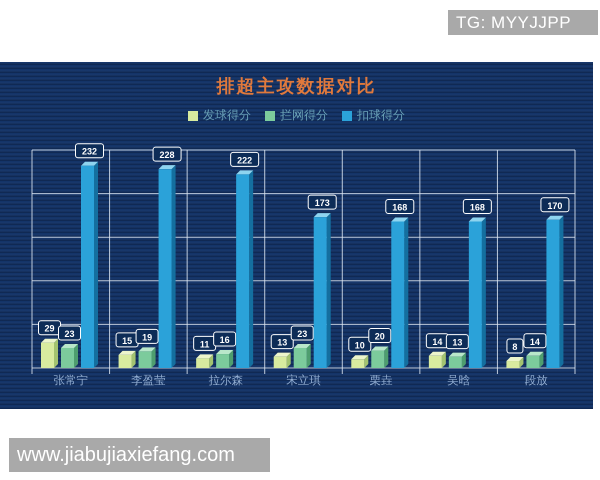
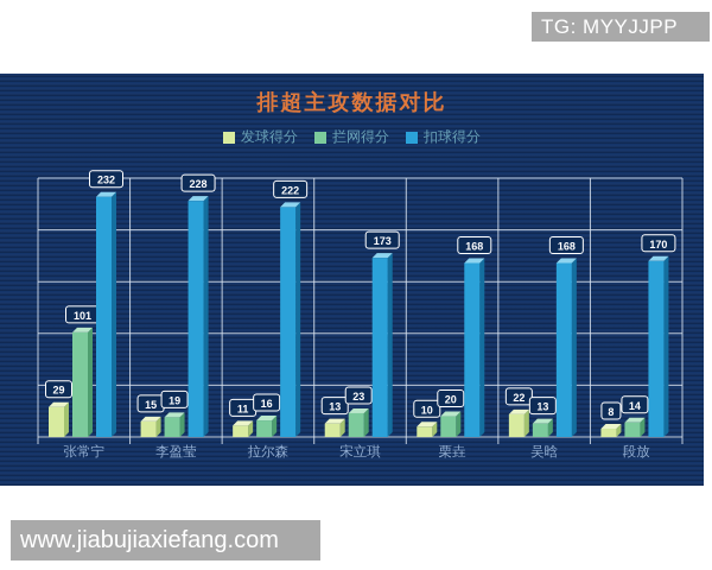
拦网得分/张常宁: 23 -> 101
发球得分/吴晗: 14 -> 22
